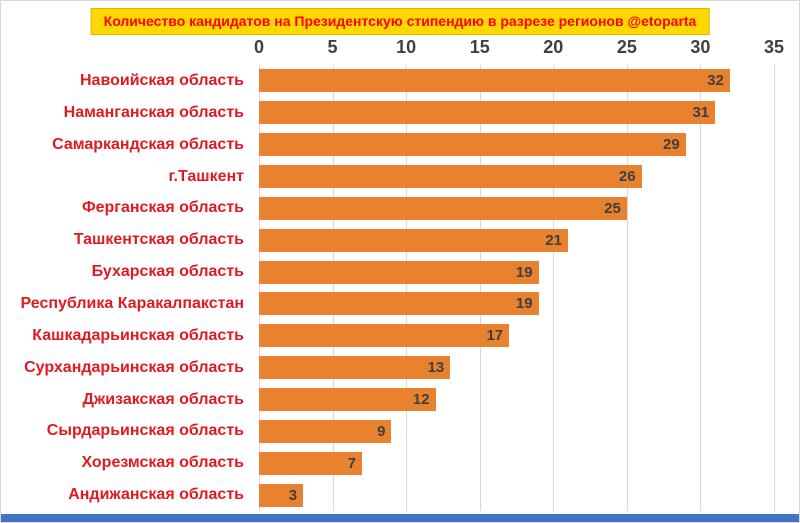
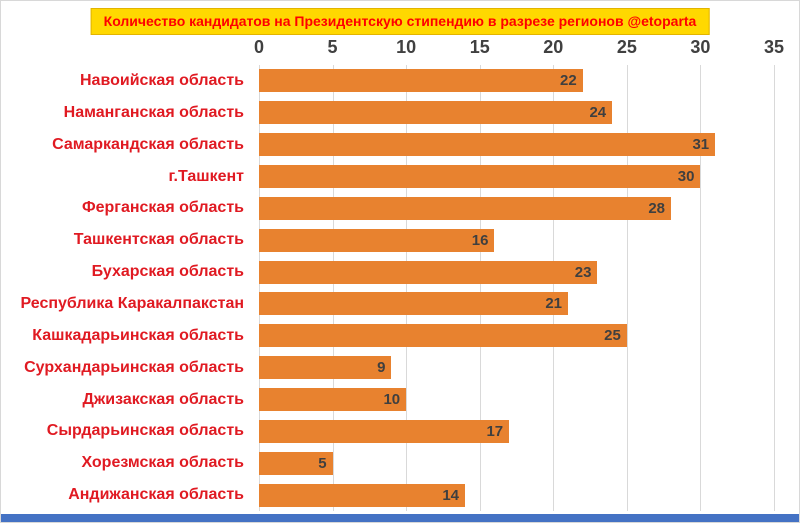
Навоийская область: 32 -> 22
Наманганская область: 31 -> 24
Самаркандская область: 29 -> 31
г.Ташкент: 26 -> 30
Ферганская область: 25 -> 28
Ташкентская область: 21 -> 16
Бухарская область: 19 -> 23
Республика Каракалпакстан: 19 -> 21
Кашкадарьинская область: 17 -> 25
Сурхандарьинская область: 13 -> 9
Джизакская область: 12 -> 10
Сырдарьинская область: 9 -> 17
Хорезмская область: 7 -> 5
Андижанская область: 3 -> 14
